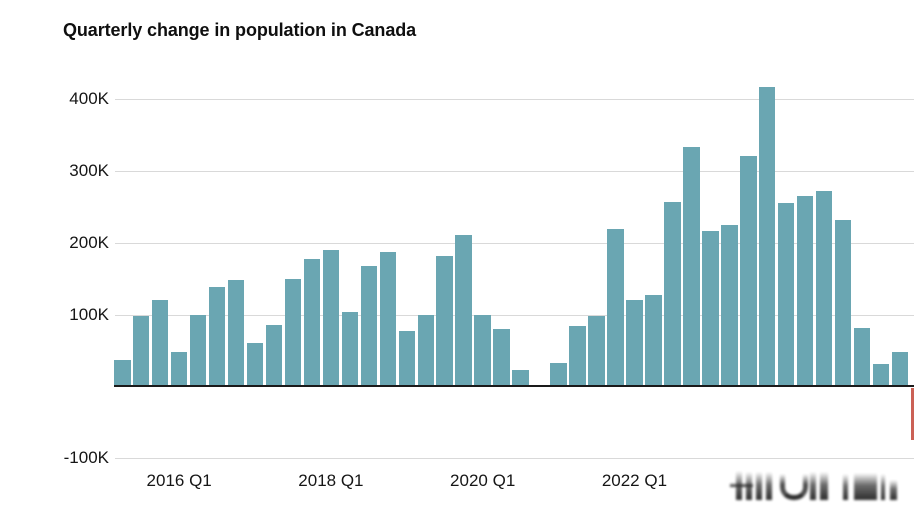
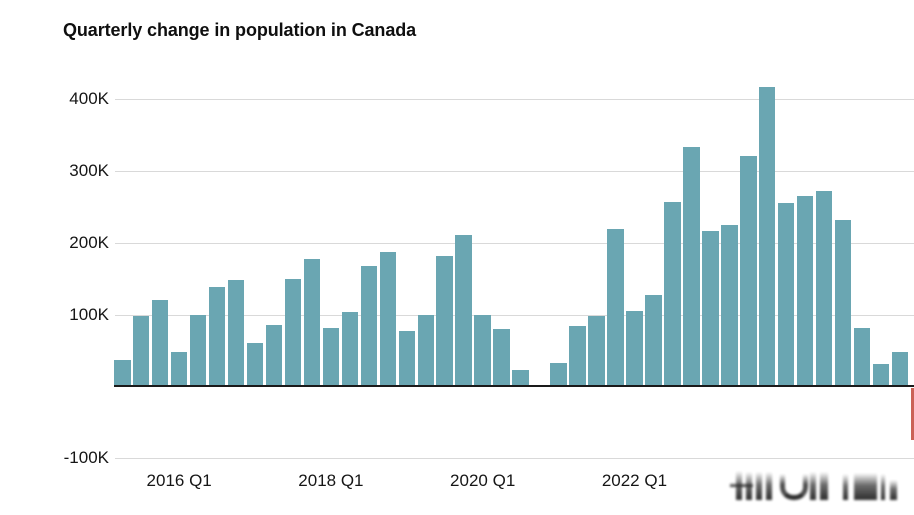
2018 Q1: 190K -> 80K
2022 Q1: 120K -> 100K
